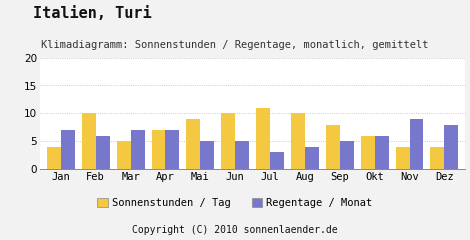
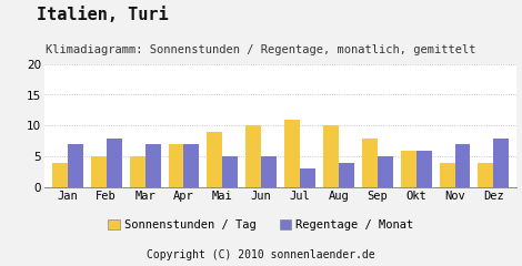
Sonnenstunden / Tag/Feb: 10 -> 5
Regentage / Monat/Feb: 6 -> 8
Regentage / Monat/Nov: 9 -> 7
